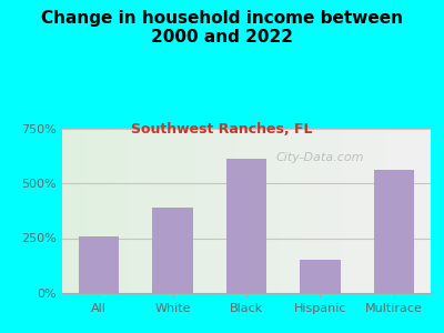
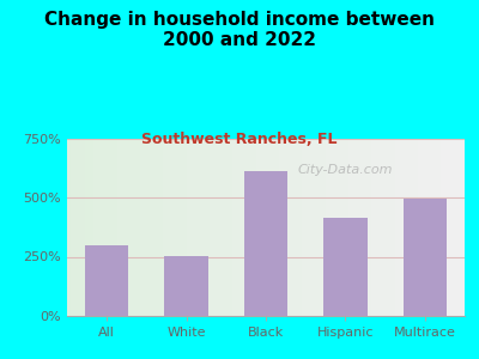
All: 260% -> 300%
White: 390% -> 260%
Hispanic: 150% -> 420%
Multirace: 560% -> 500%
